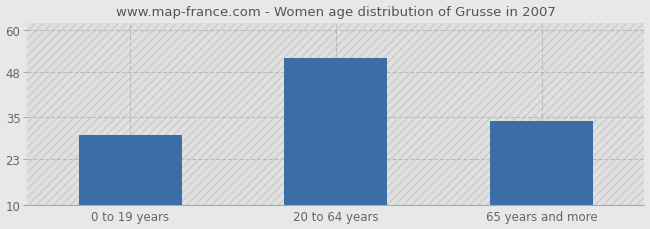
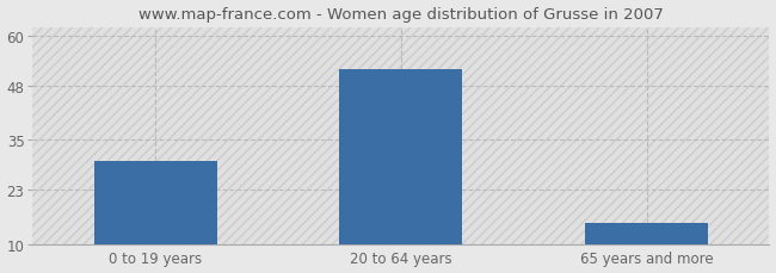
65 years and more: 34 -> 15
